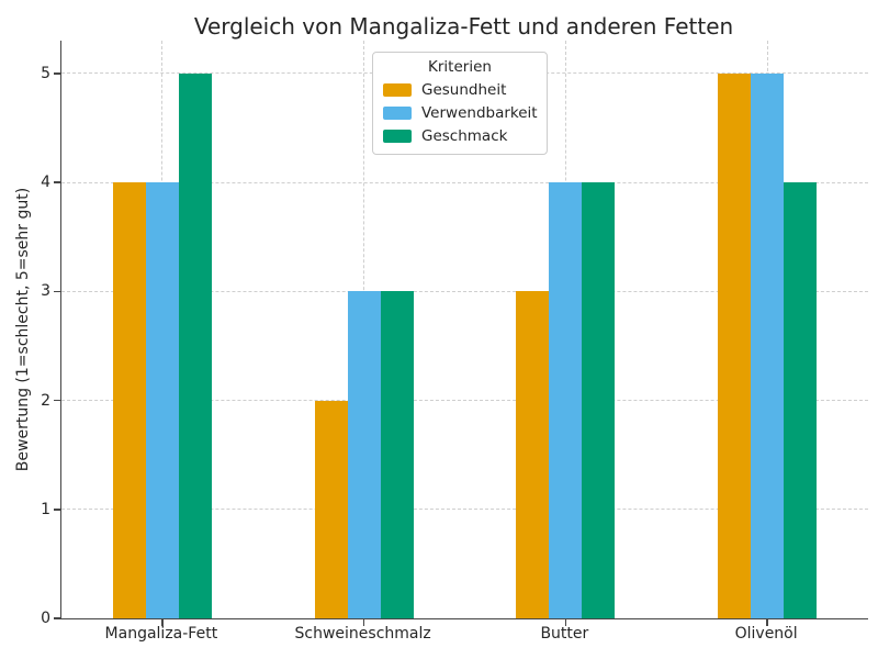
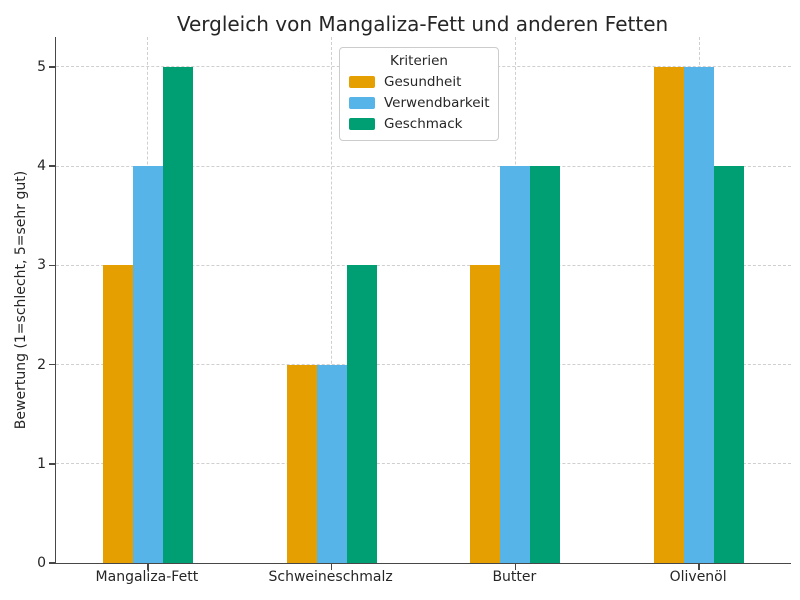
Gesundheit/Mangaliza-Fett: 4 -> 3
Verwendbarkeit/Schweineschmalz: 3 -> 2
